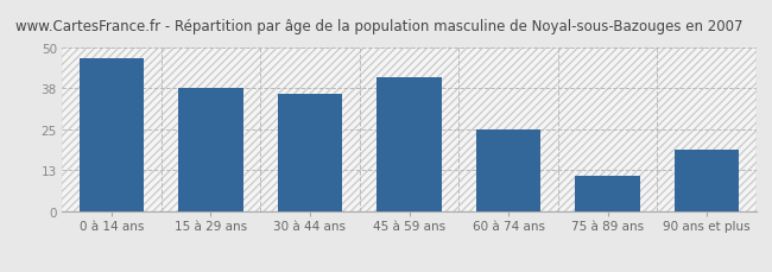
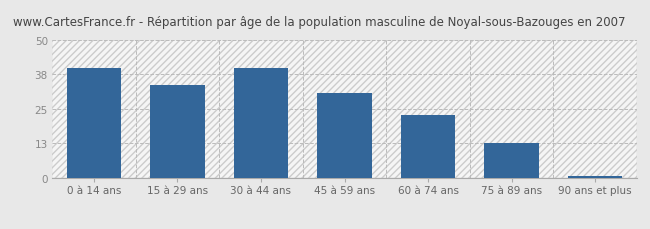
0 à 14 ans: 47 -> 40
15 à 29 ans: 38 -> 34
30 à 44 ans: 36 -> 40
45 à 59 ans: 41 -> 31
60 à 74 ans: 25 -> 23
75 à 89 ans: 11 -> 13
90 ans et plus: 19 -> 1
